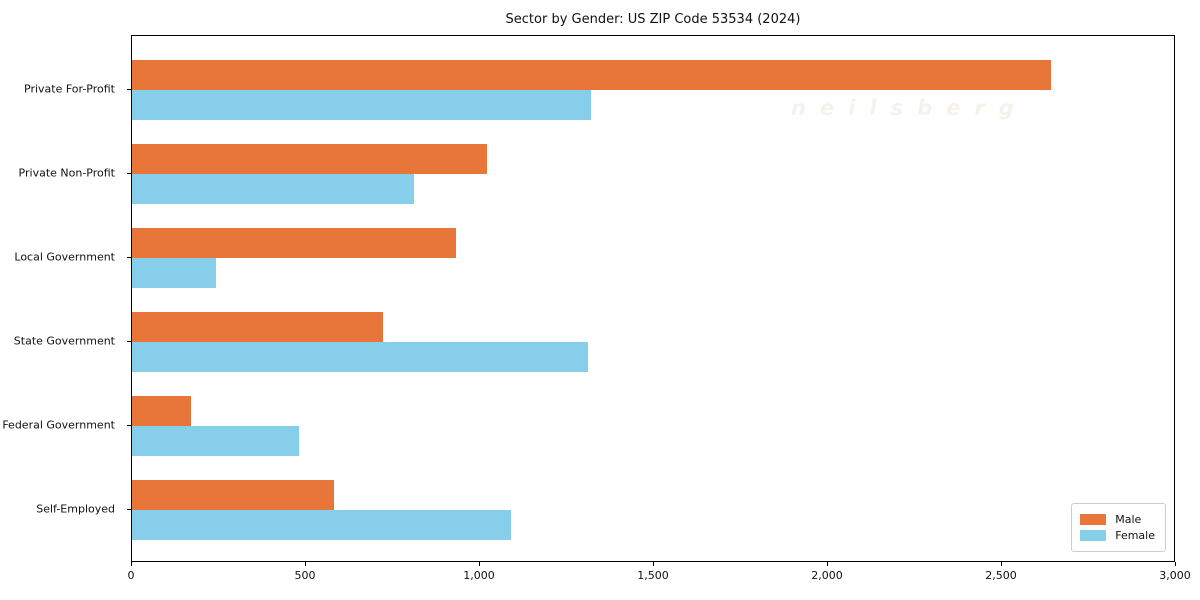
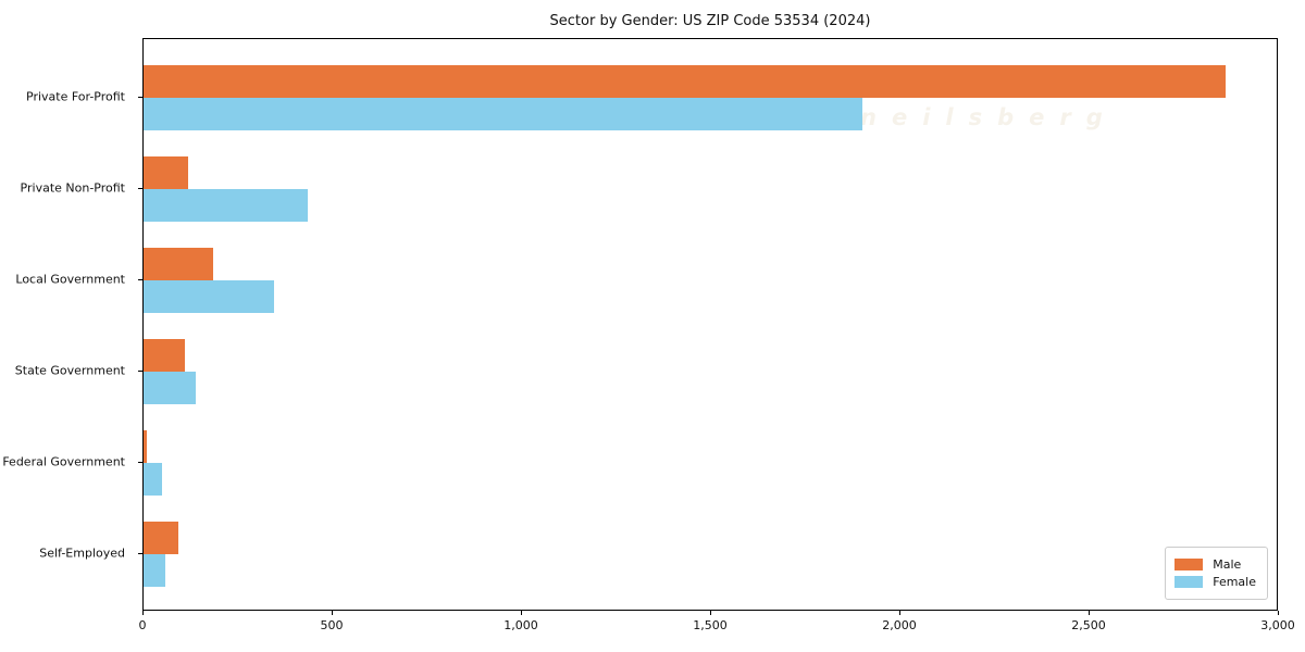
Male/Private For-Profit: 2640 -> 2860
Female/Private For-Profit: 1320 -> 1900
Male/Private Non-Profit: 1020 -> 120
Female/Private Non-Profit: 810 -> 440
Male/Local Government: 930 -> 180
Female/Local Government: 240 -> 340
Male/State Government: 720 -> 110
Female/State Government: 1310 -> 140
Male/Federal Government: 170 -> 10
Female/Federal Government: 480 -> 50
Male/Self-Employed: 580 -> 90
Female/Self-Employed: 1090 -> 60
